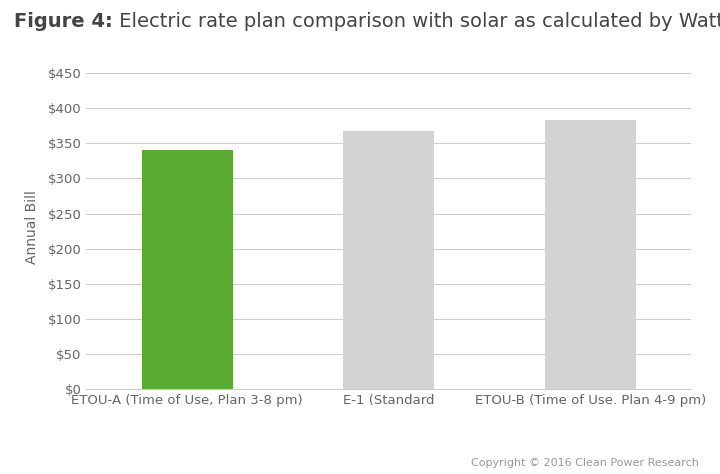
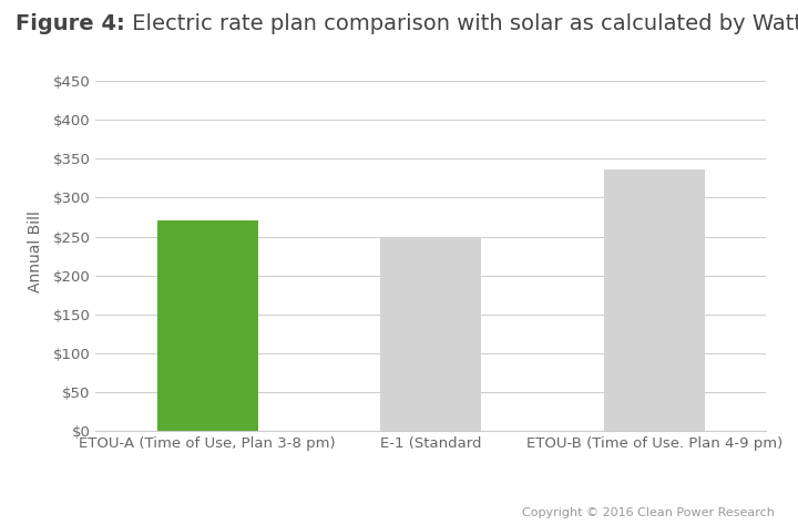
ETOU-A (Time of Use, Plan 3-8 pm): $340 -> $270
E-1 (Standard: $368 -> $250
ETOU-B (Time of Use. Plan 4-9 pm): $383 -> $336
